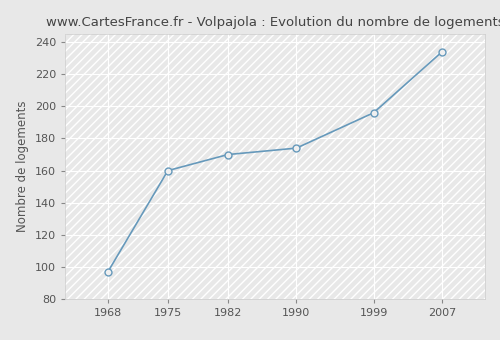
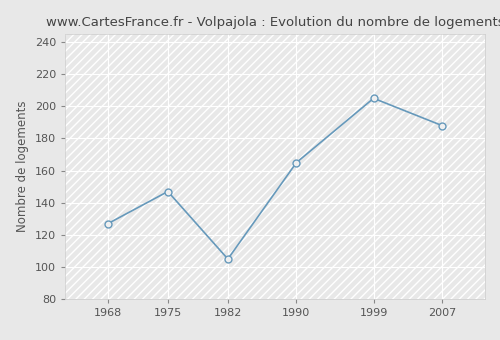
1968: 97 -> 127
1975: 160 -> 147
1982: 170 -> 105
1990: 174 -> 165
1999: 196 -> 205
2007: 234 -> 188
